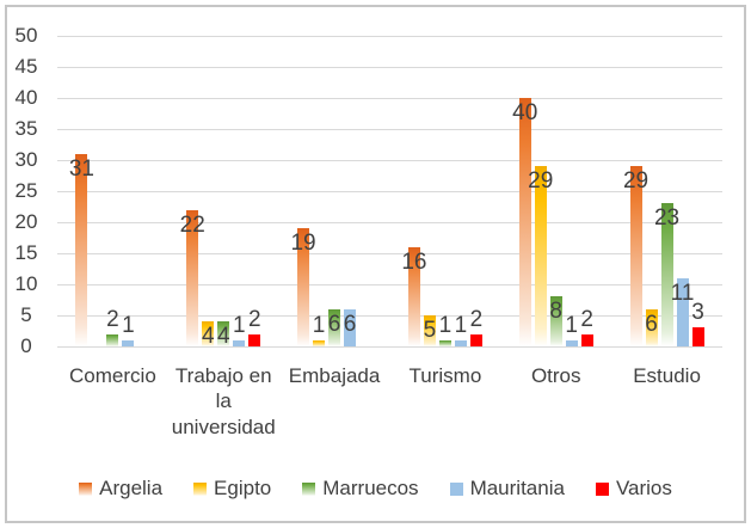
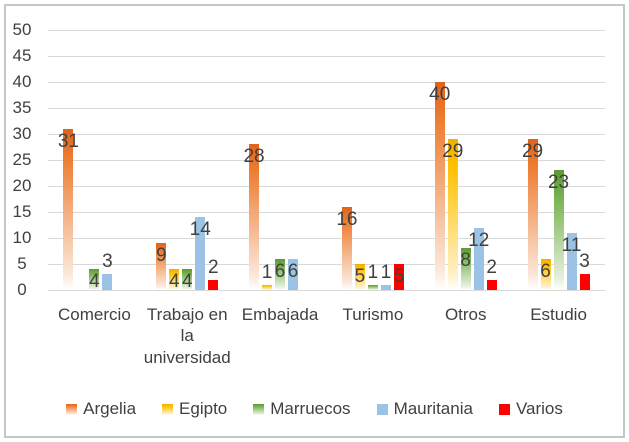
Marruecos/Comercio: 2 -> 4
Mauritania/Comercio: 1 -> 3
Argelia/Trabajo en la universidad: 22 -> 9
Mauritania/Trabajo en la universidad: 1 -> 14
Argelia/Embajada: 19 -> 28
Varios/Turismo: 2 -> 5
Mauritania/Otros: 1 -> 12
